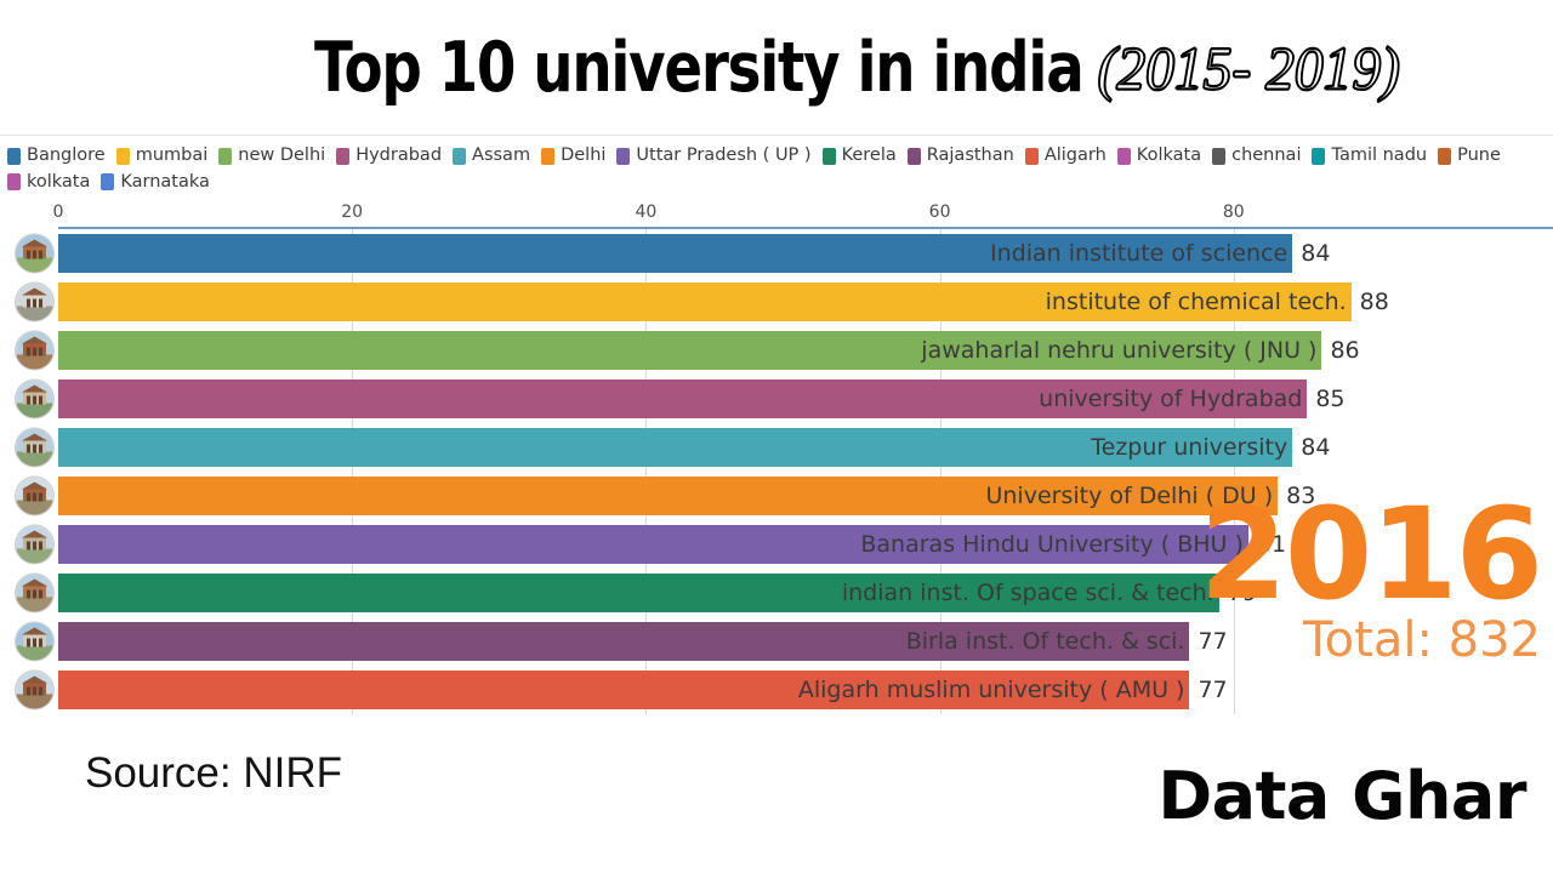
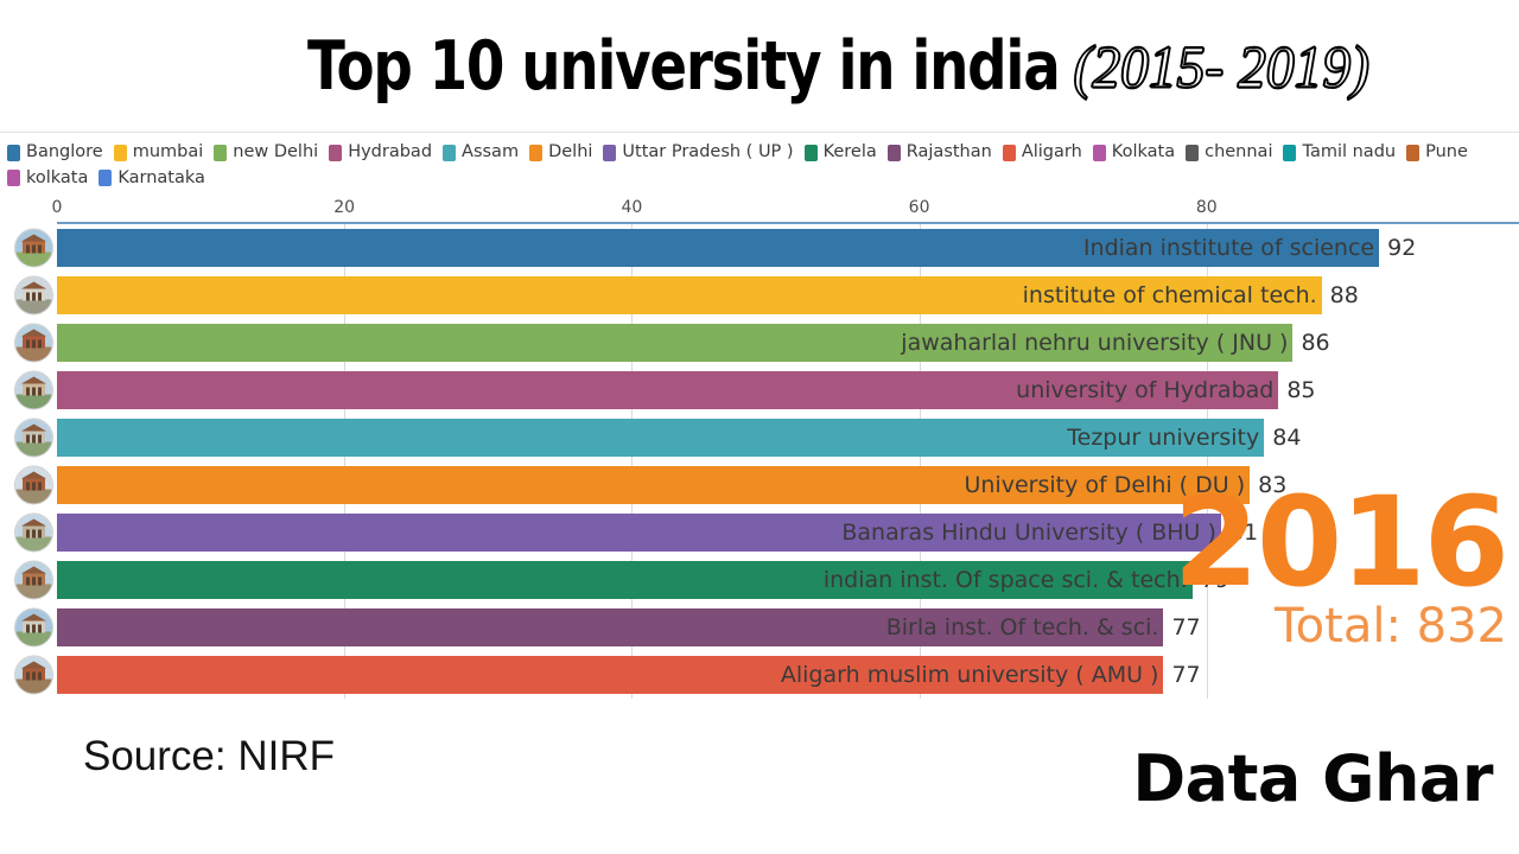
Indian institute of science: 84 -> 92
